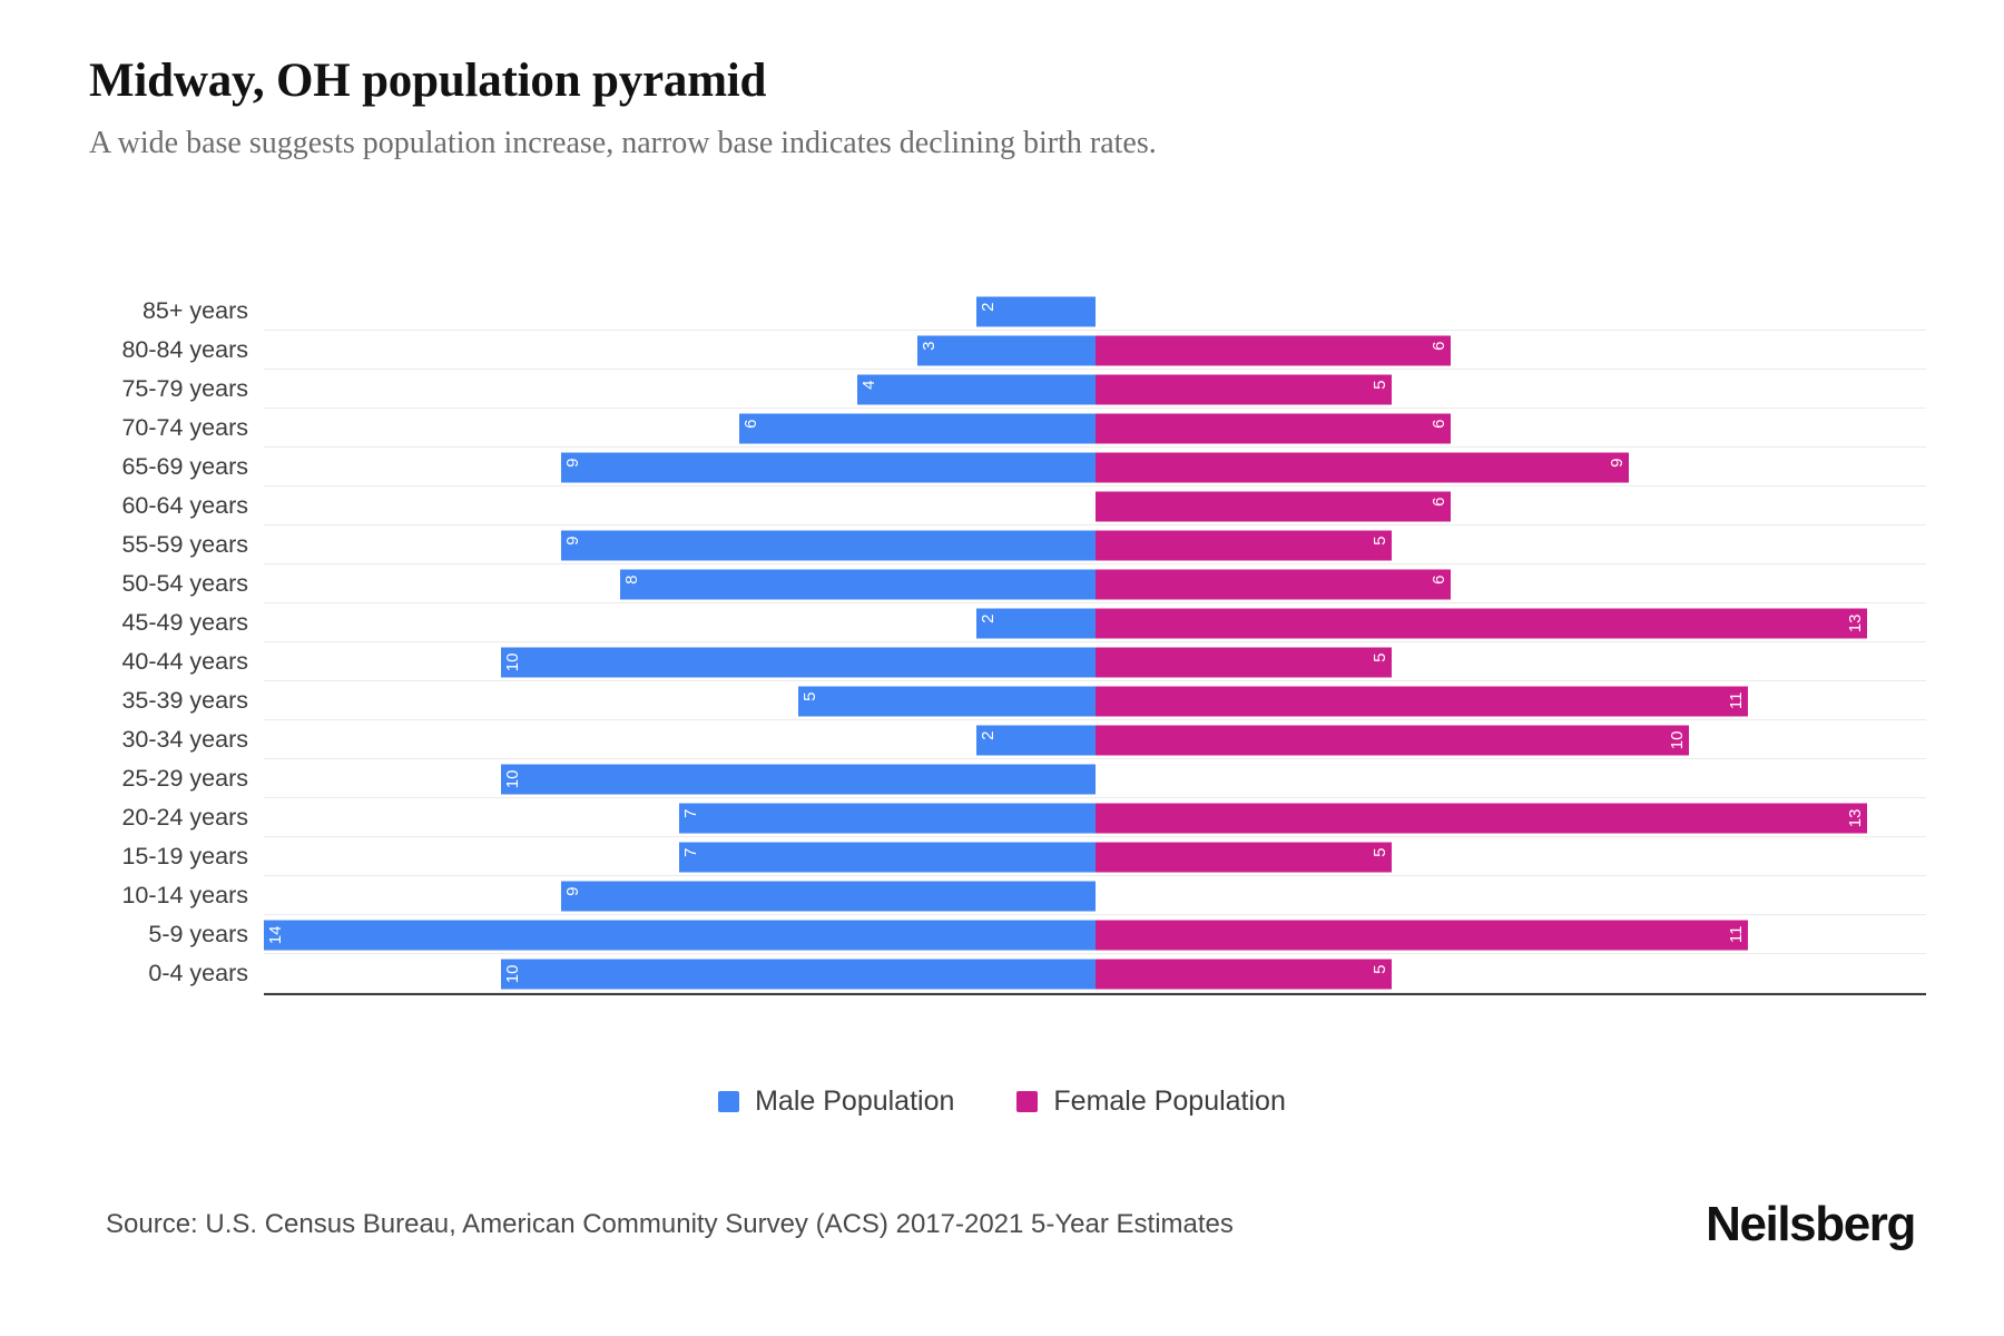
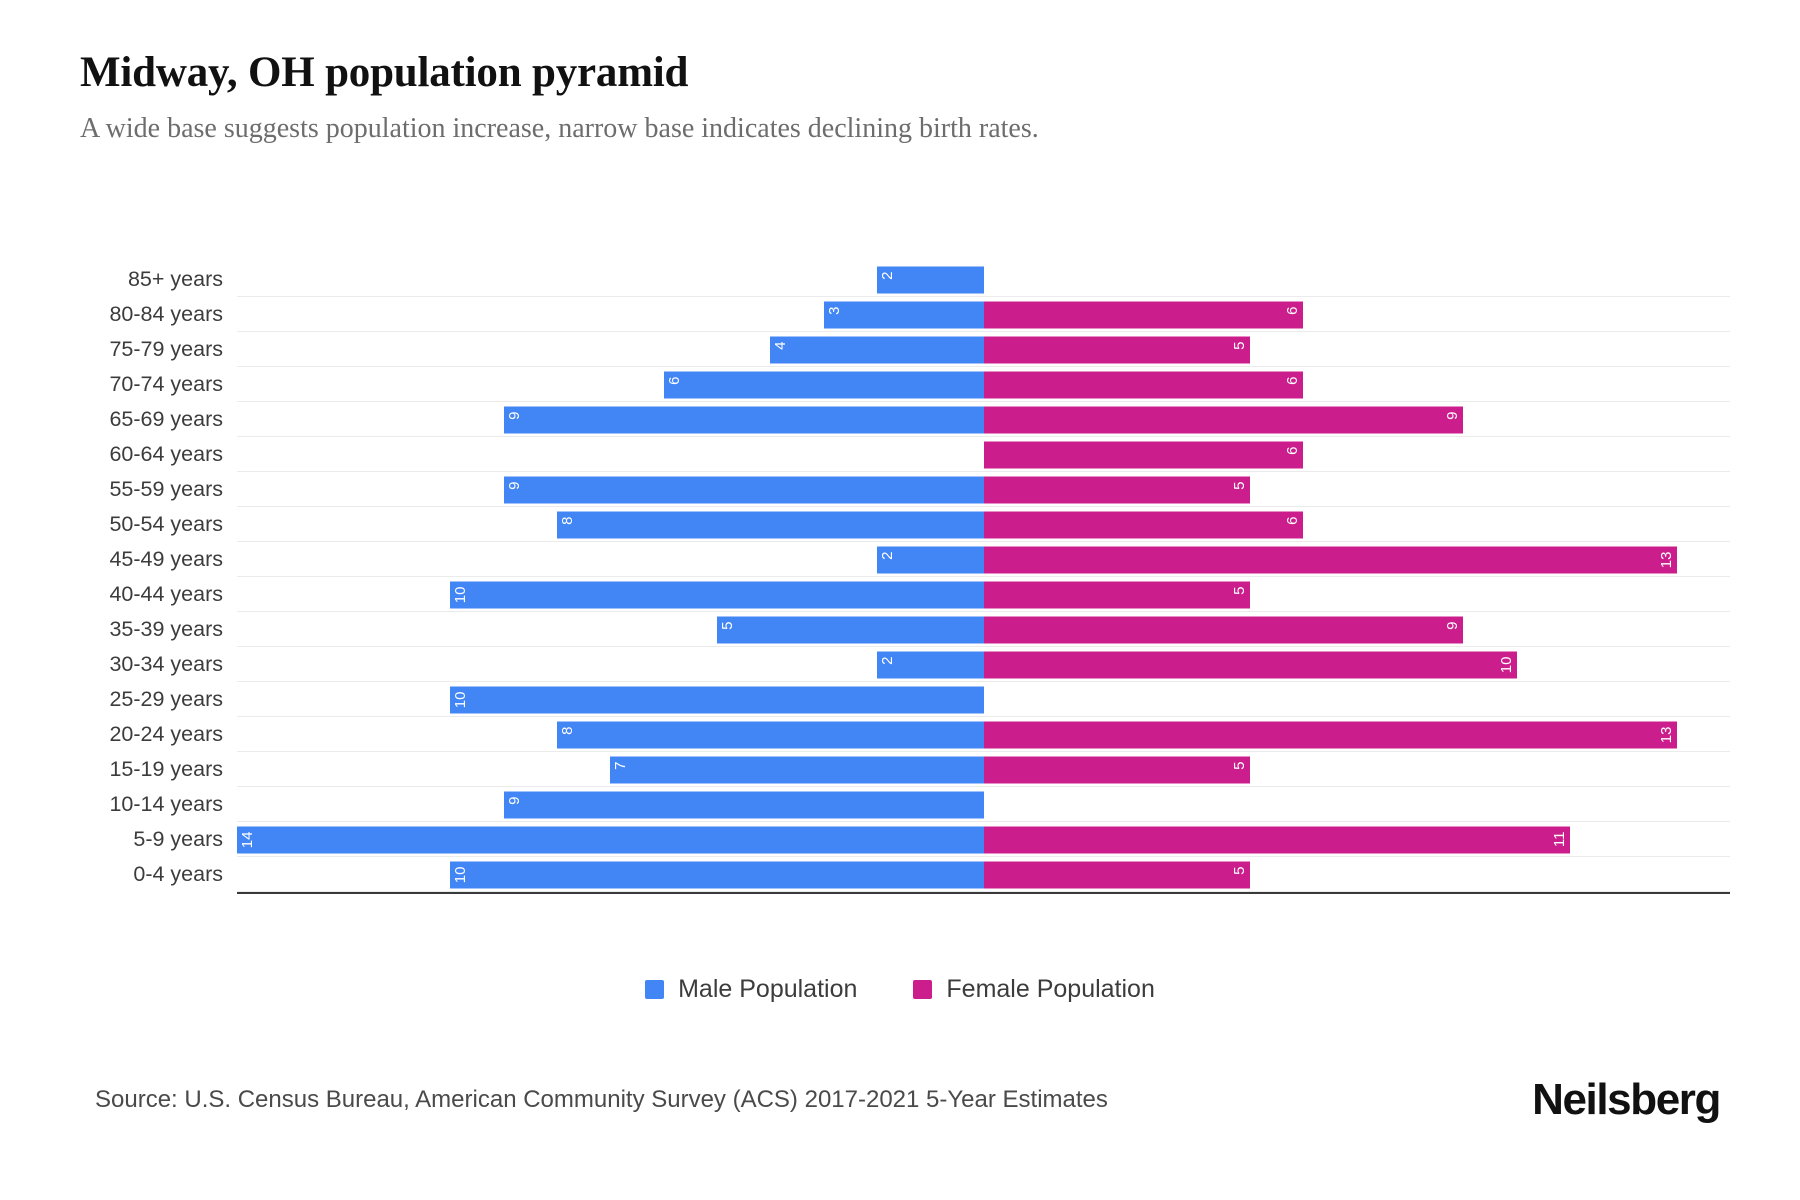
Female Population/35-39 years: 11 -> 9
Male Population/20-24 years: 7 -> 8
